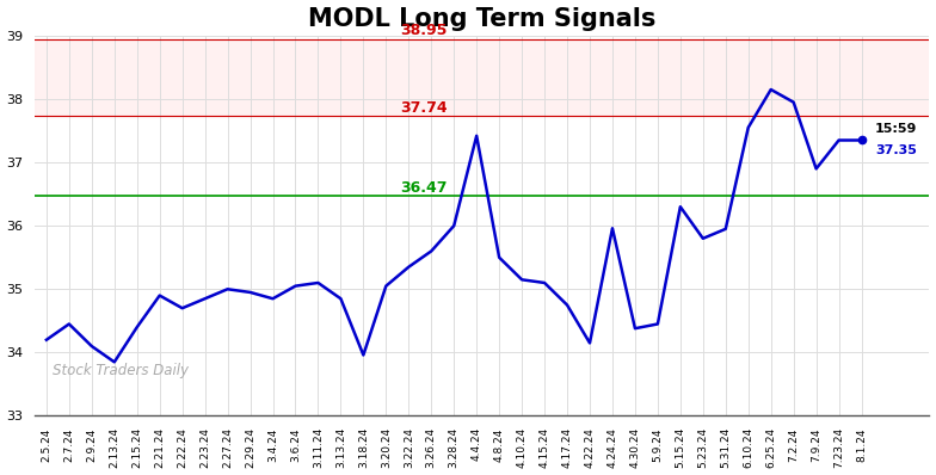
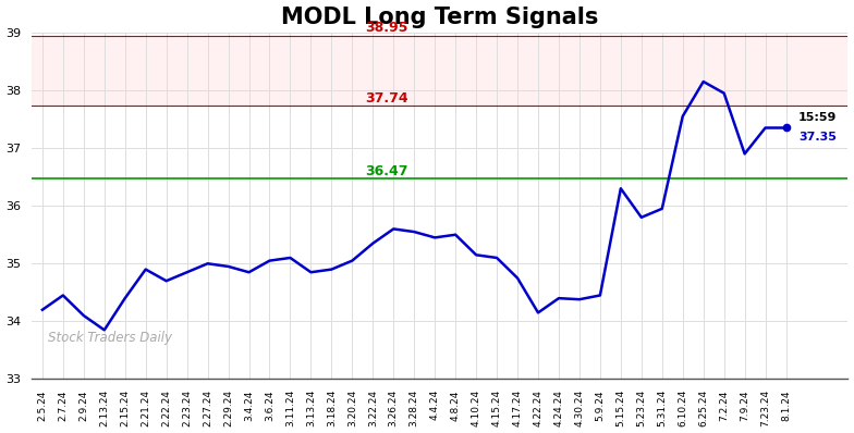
3.18.24: 33.96 -> 34.90
3.28.24: 36.00 -> 35.55
4.4.24: 37.42 -> 35.45
4.24.24: 35.96 -> 34.40
